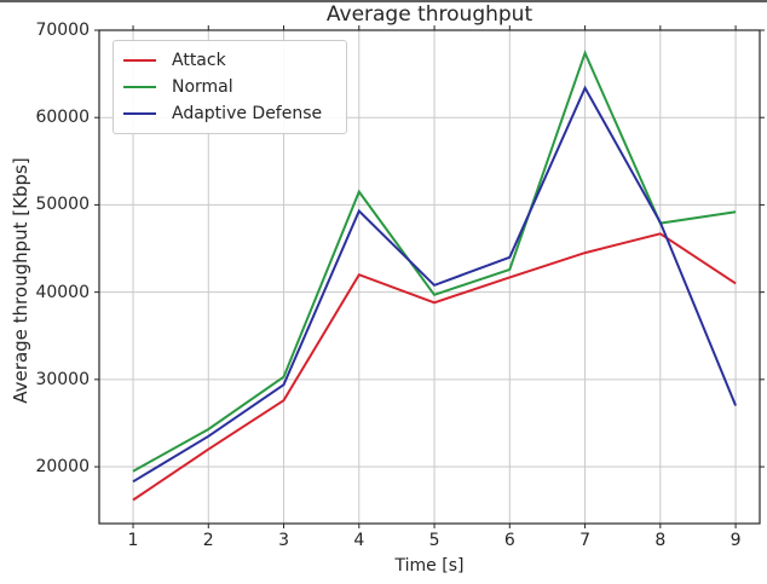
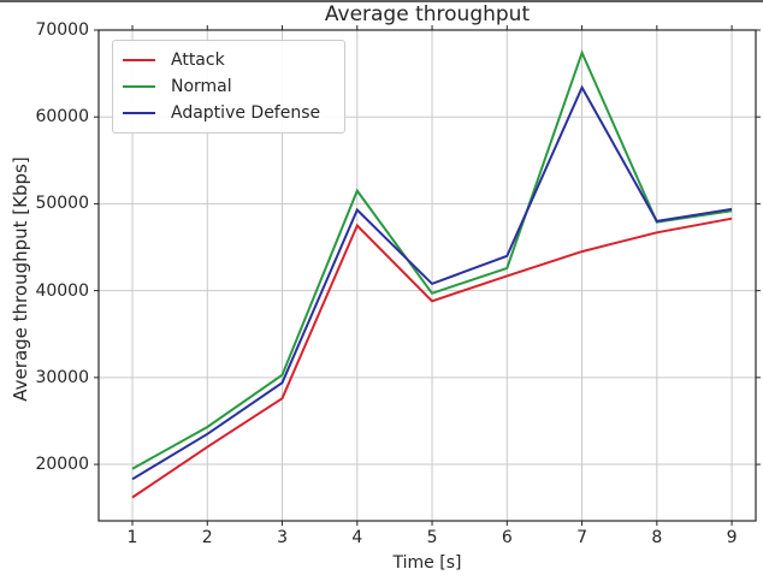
Attack/4: 42000 -> 48000
Attack/9: 41000 -> 48000
Adaptive Defense/9: 27000 -> 49000
